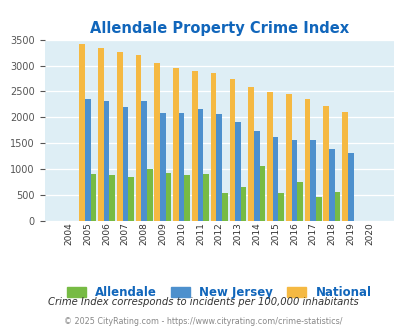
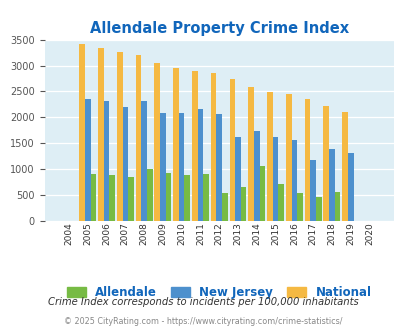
New Jersey/2013: 1910 -> 1620
Allendale/2015: 550 -> 720
Allendale/2016: 750 -> 540
New Jersey/2017: 1560 -> 1180
